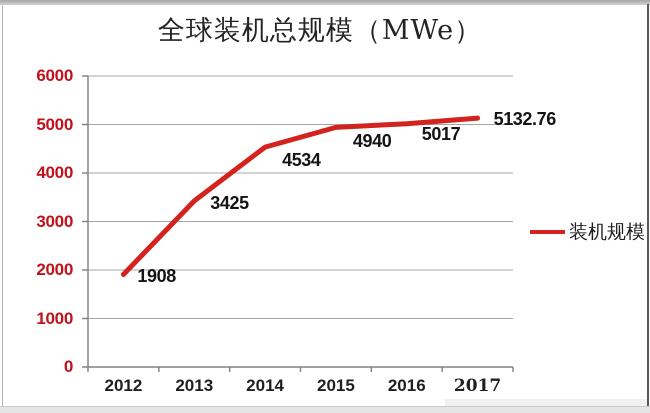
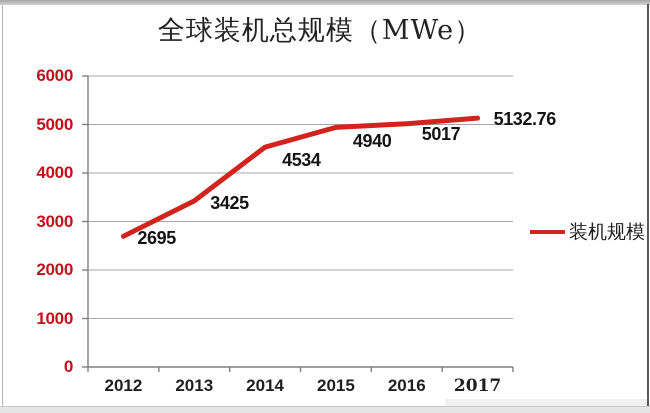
2012: 1908 -> 2695
